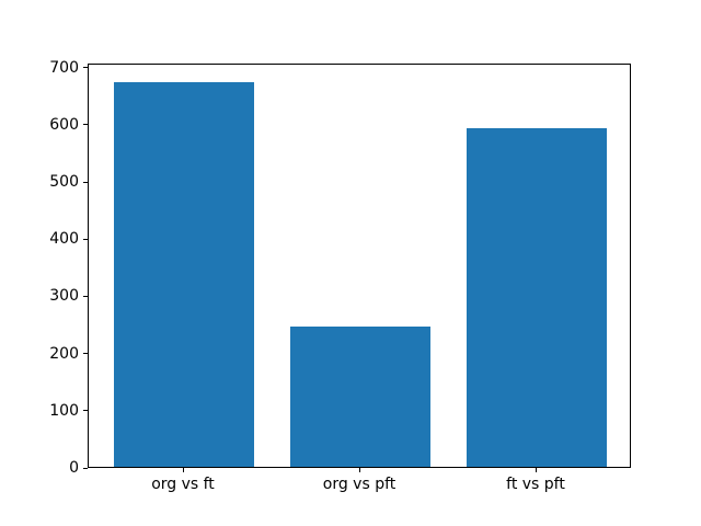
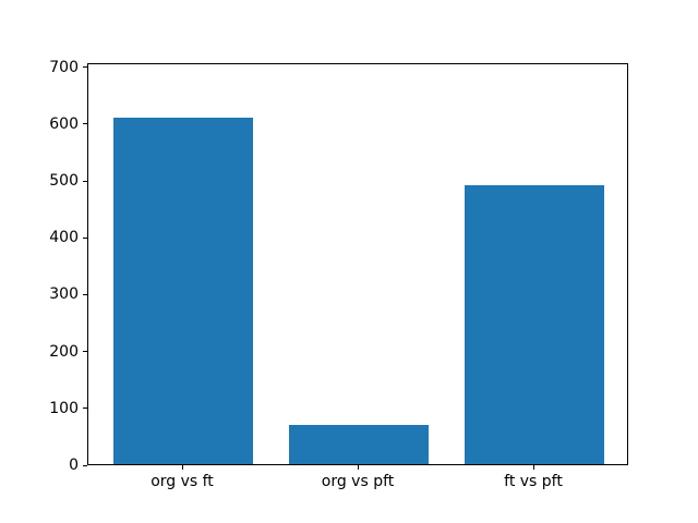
org vs ft: 670 -> 610
org vs pft: 250 -> 70
ft vs pft: 590 -> 490
